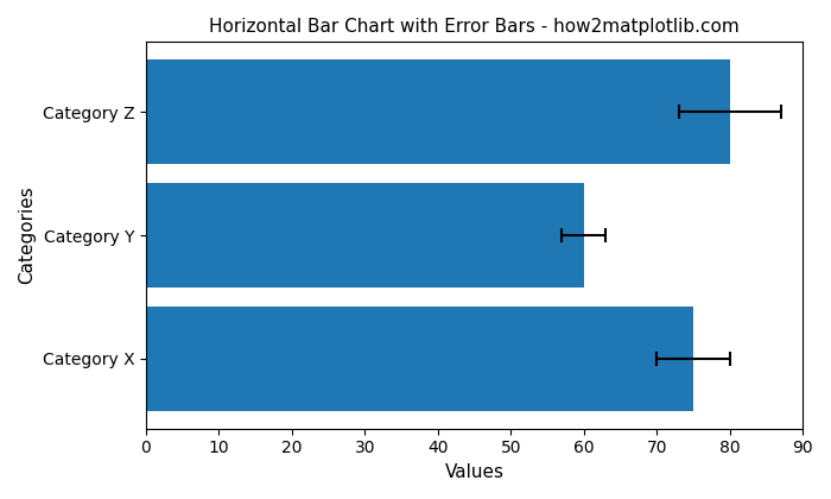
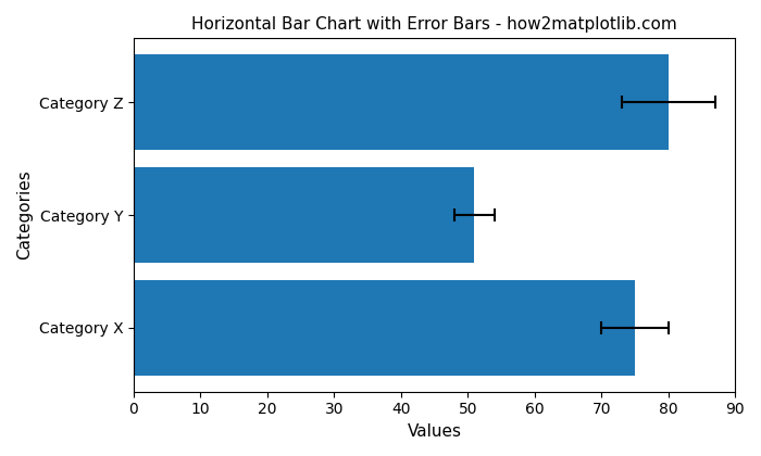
Category Y: 60 -> 51
